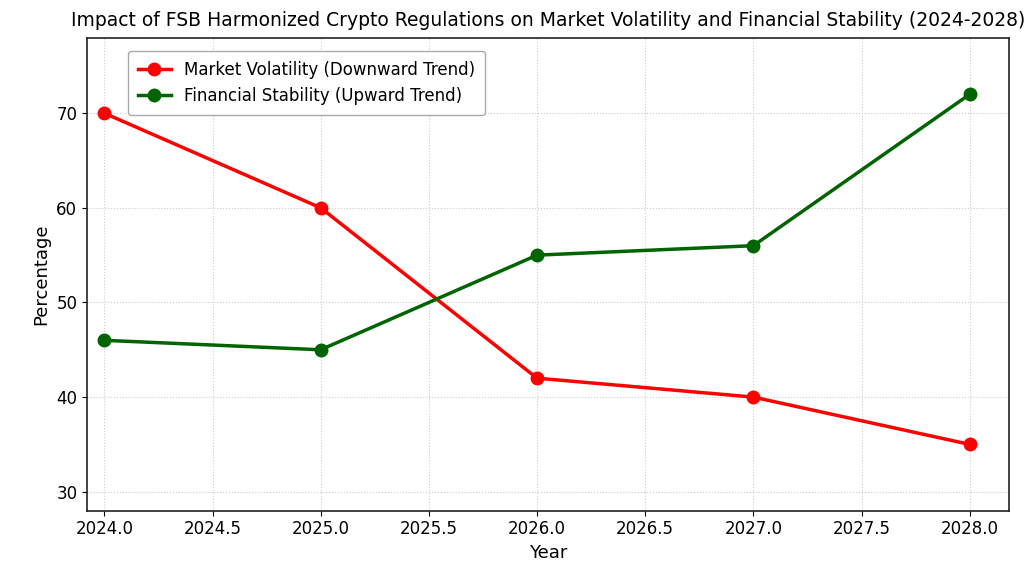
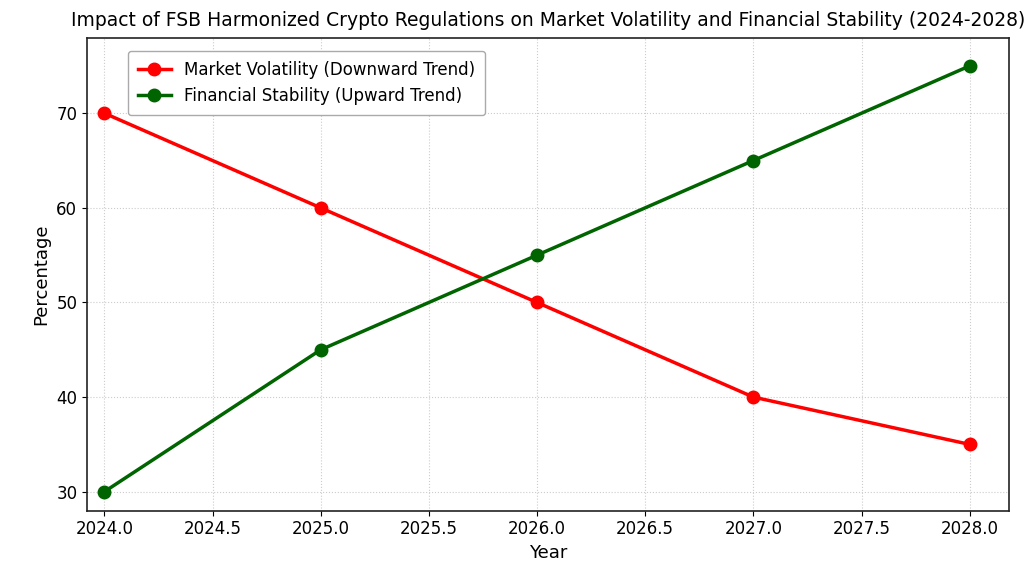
Financial Stability (Upward Trend)/2024.0: 46 -> 30
Market Volatility (Downward Trend)/2026.0: 42 -> 50
Financial Stability (Upward Trend)/2027.0: 56 -> 65
Financial Stability (Upward Trend)/2028.0: 72 -> 75
